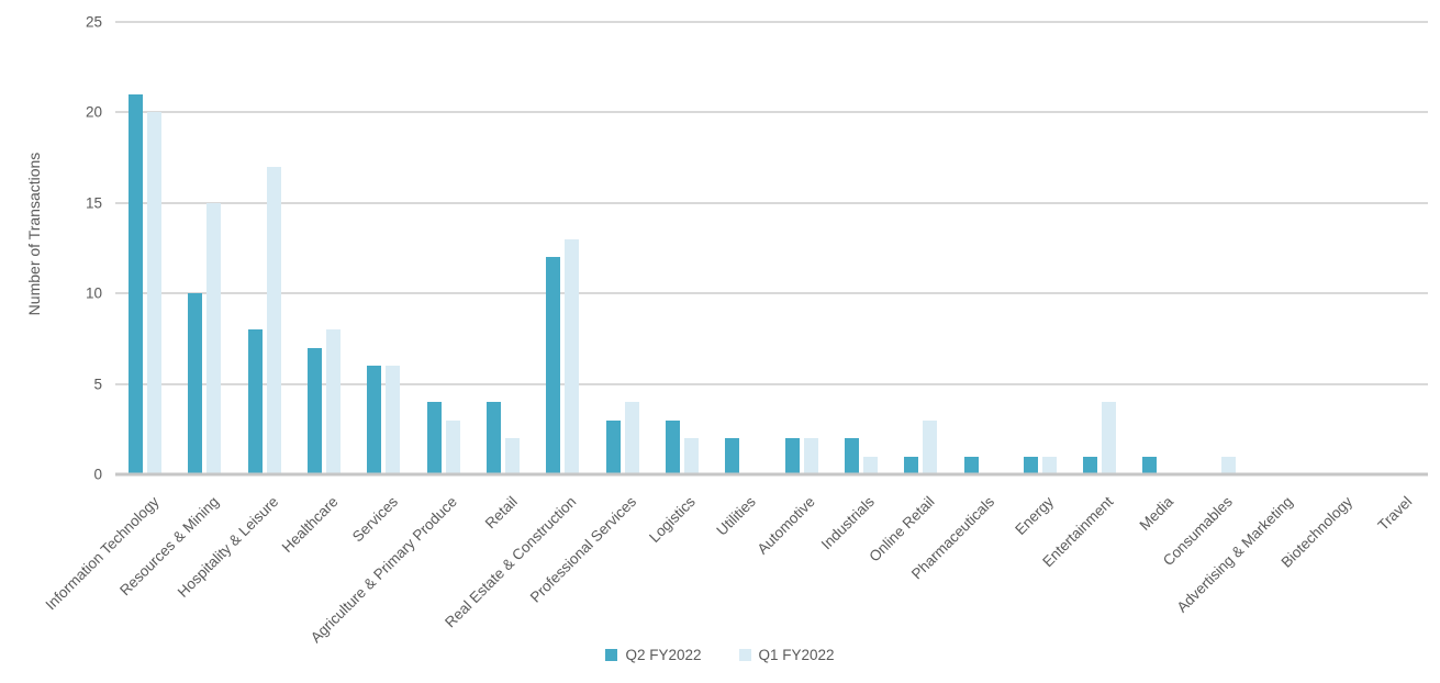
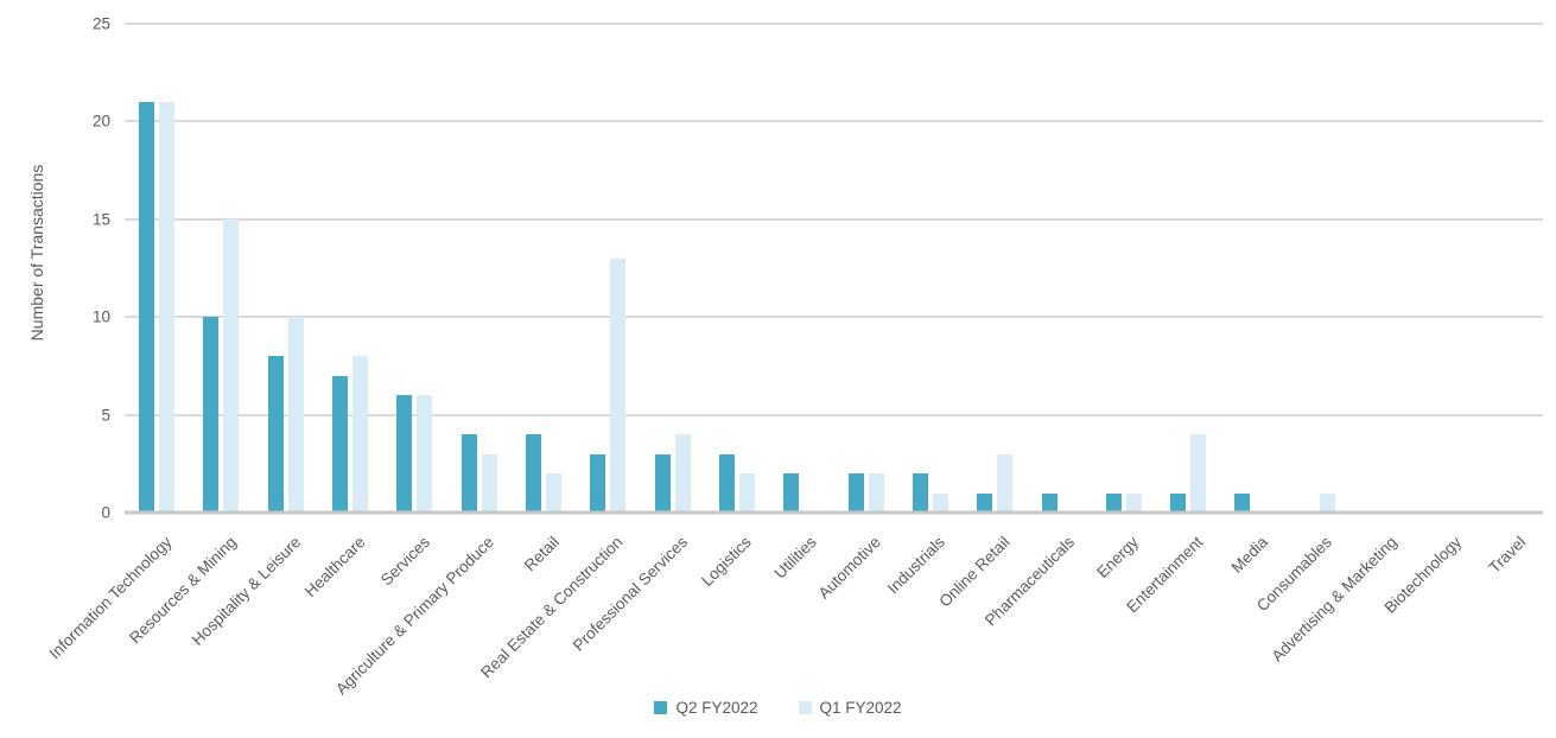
Q1 FY2022/Information Technology: 20 -> 21
Q1 FY2022/Hospitality & Leisure: 17 -> 10
Q2 FY2022/Real Estate & Construction: 12 -> 3
